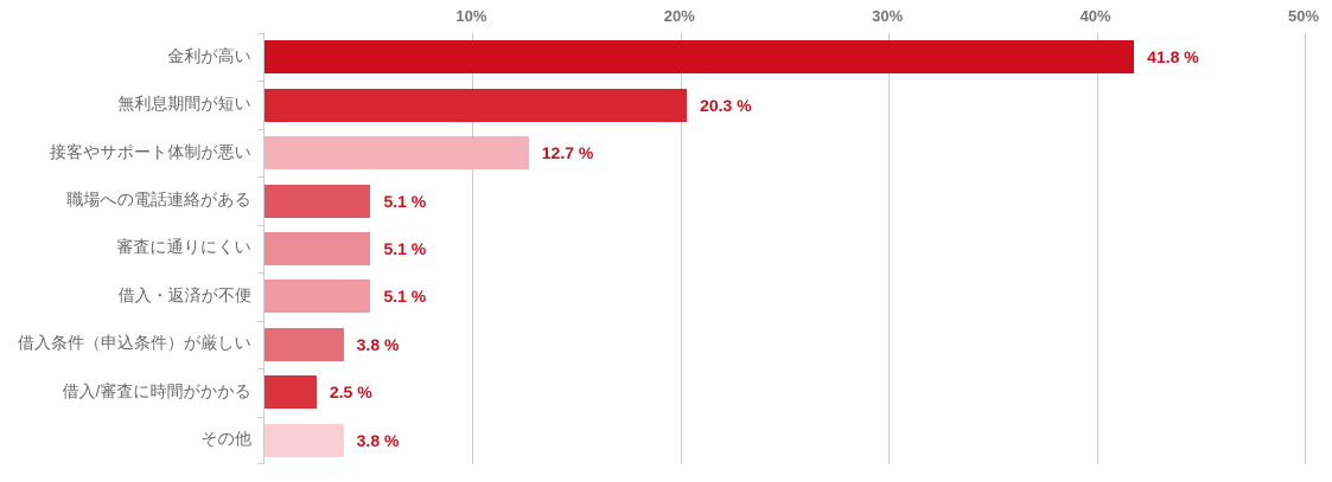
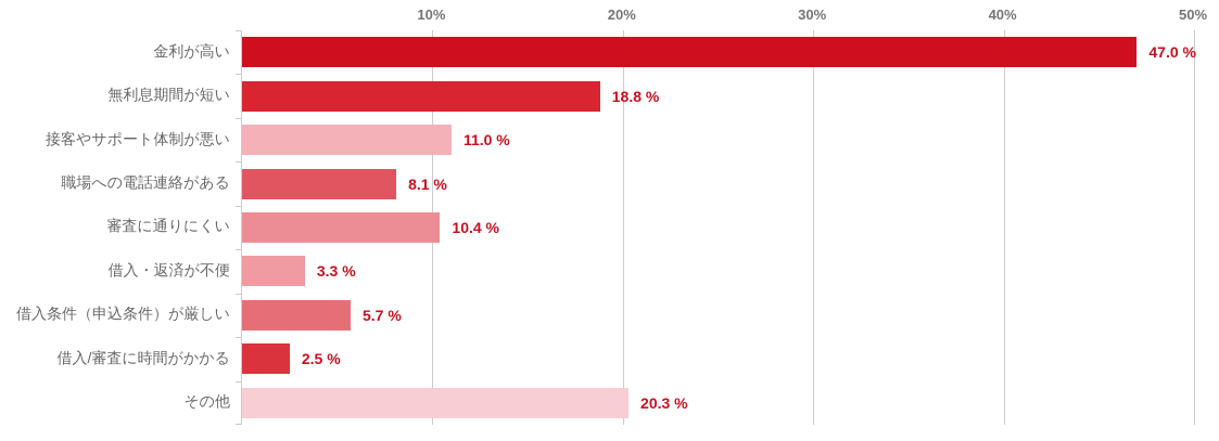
金利が高い: 41.8 -> 47.0
無利息期間が短い: 20.3 -> 18.8
接客やサポート体制が悪い: 12.7 -> 11.0
職場への電話連絡がある: 5.1 -> 8.1
審査に通りにくい: 5.1 -> 10.4
借入・返済が不便: 5.1 -> 3.3
借入条件（申込条件）が厳しい: 3.8 -> 5.7
その他: 3.8 -> 20.3
